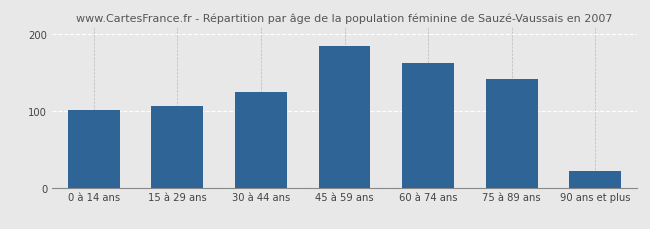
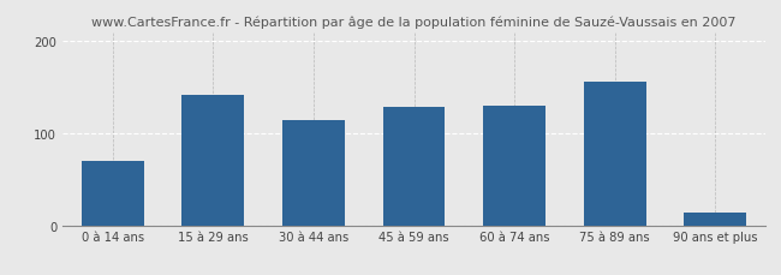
0 à 14 ans: 101 -> 70
15 à 29 ans: 106 -> 142
30 à 44 ans: 125 -> 114
45 à 59 ans: 185 -> 128
60 à 74 ans: 162 -> 130
75 à 89 ans: 142 -> 156
90 ans et plus: 22 -> 14
